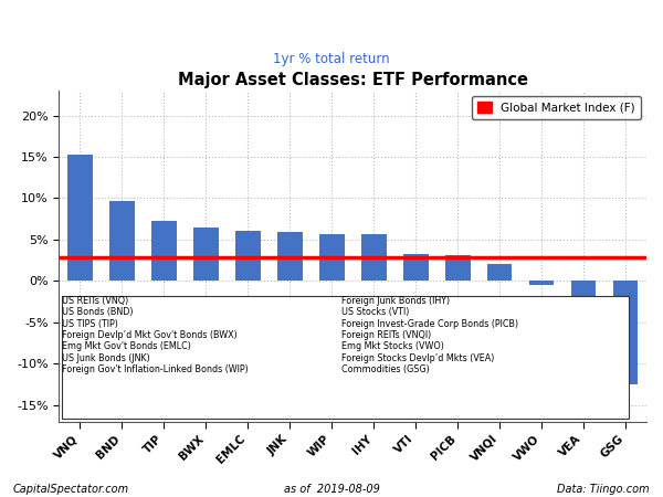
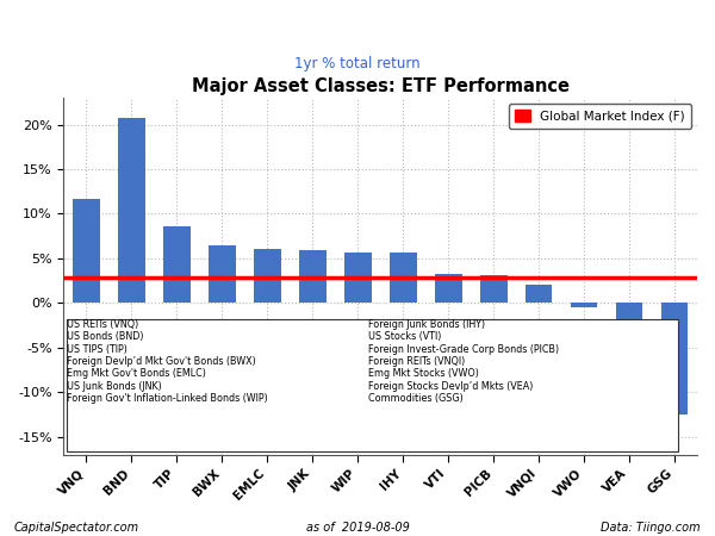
VNQ: 15.3% -> 11.6%
BND: 9.7% -> 20.8%
TIP: 7.2% -> 8.6%
